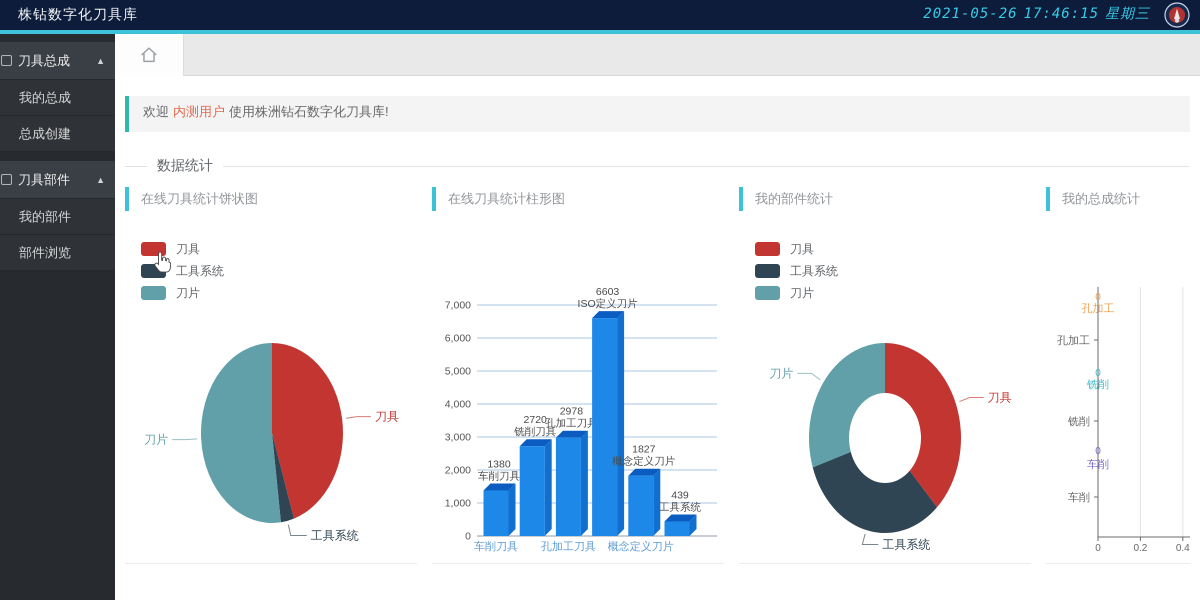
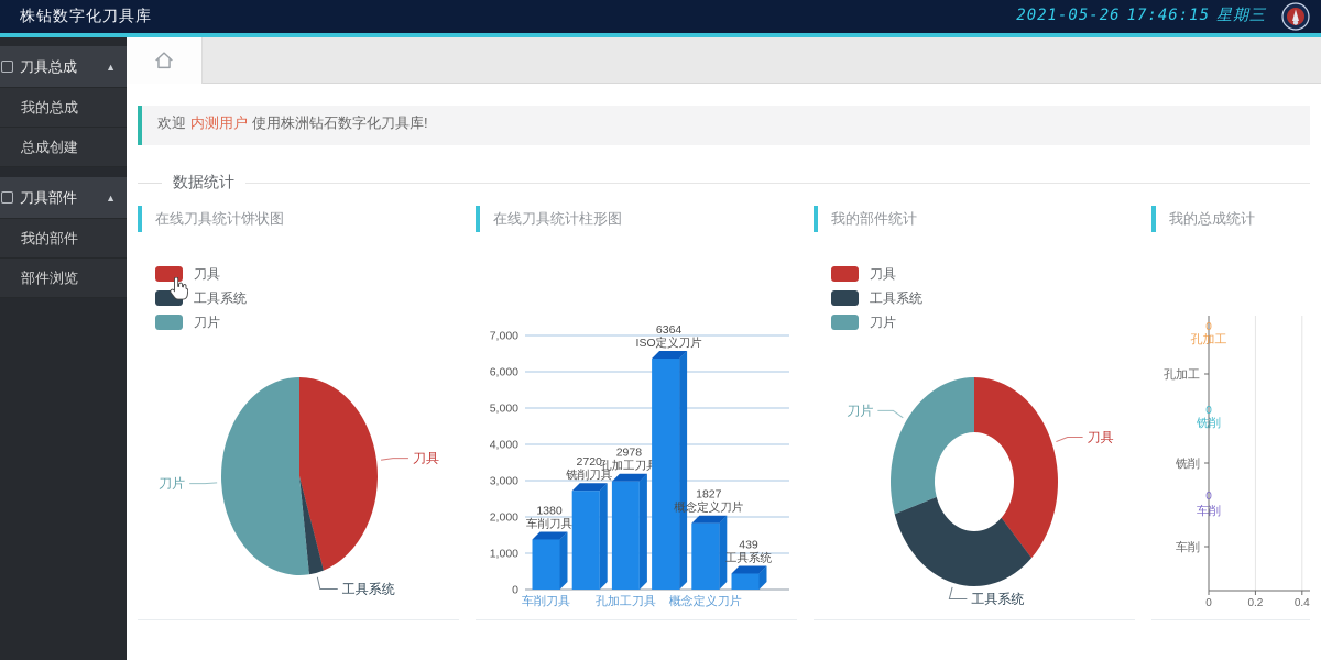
在线刀具统计柱形图/ISO定义刀片: 6603 -> 6364
